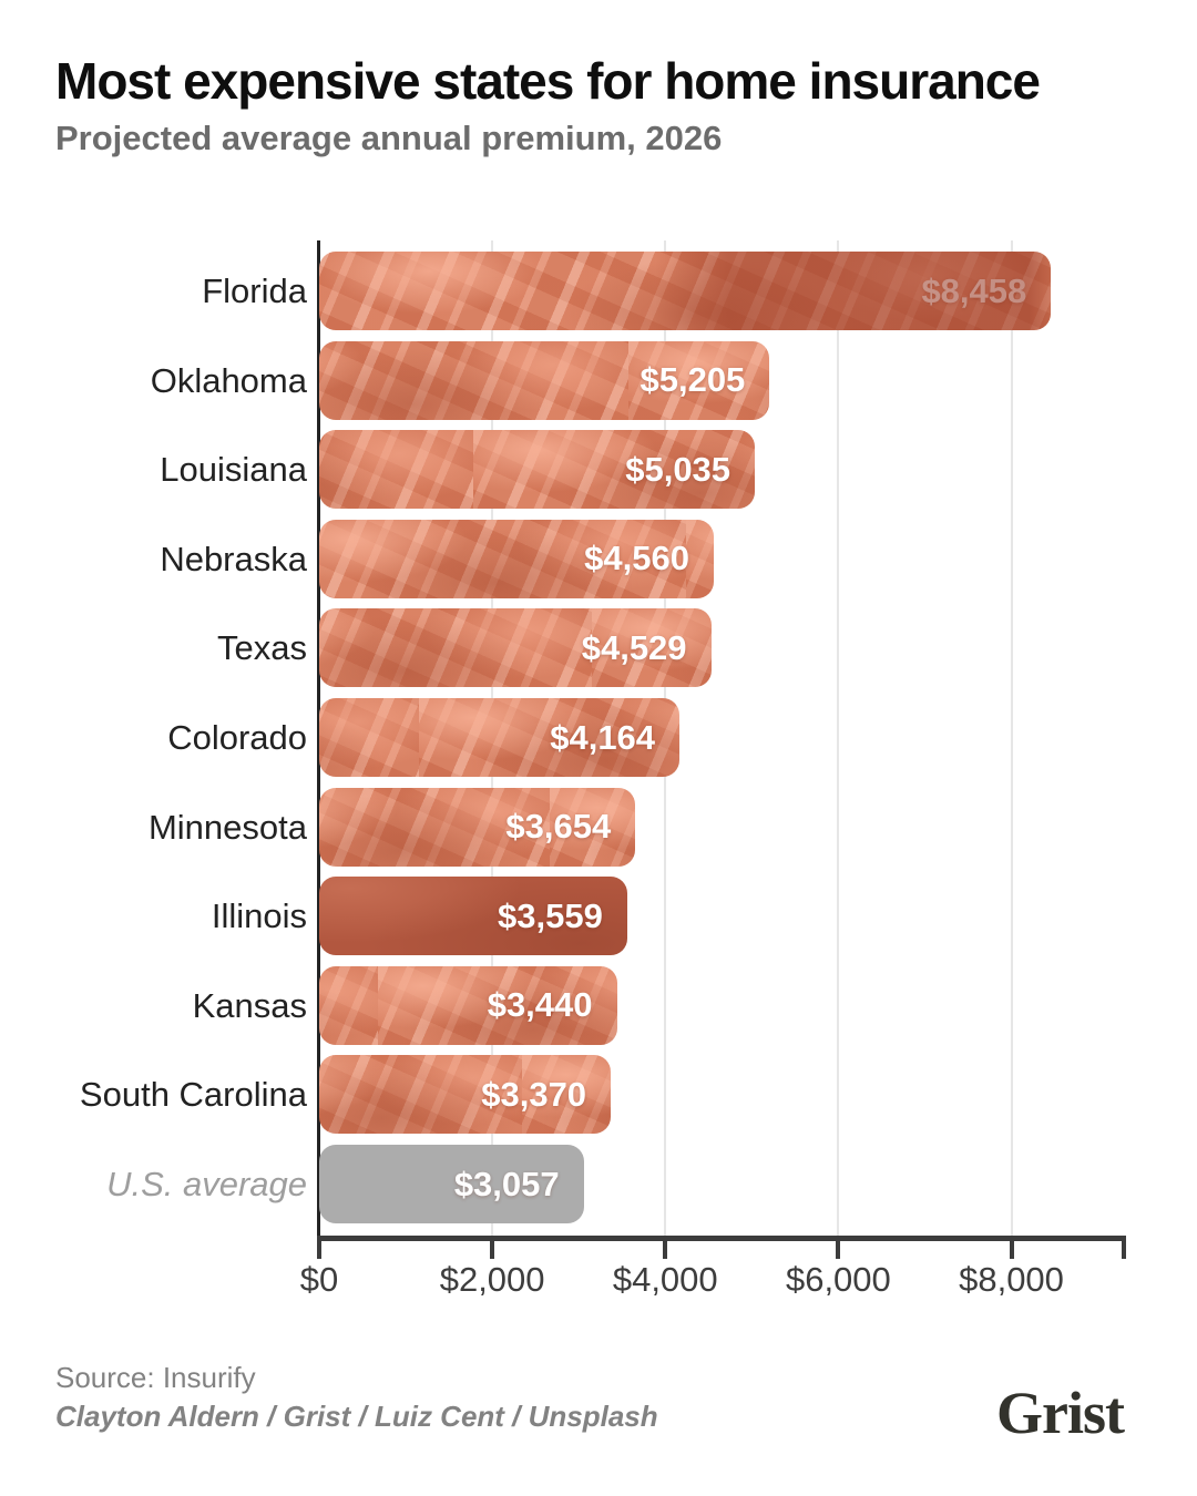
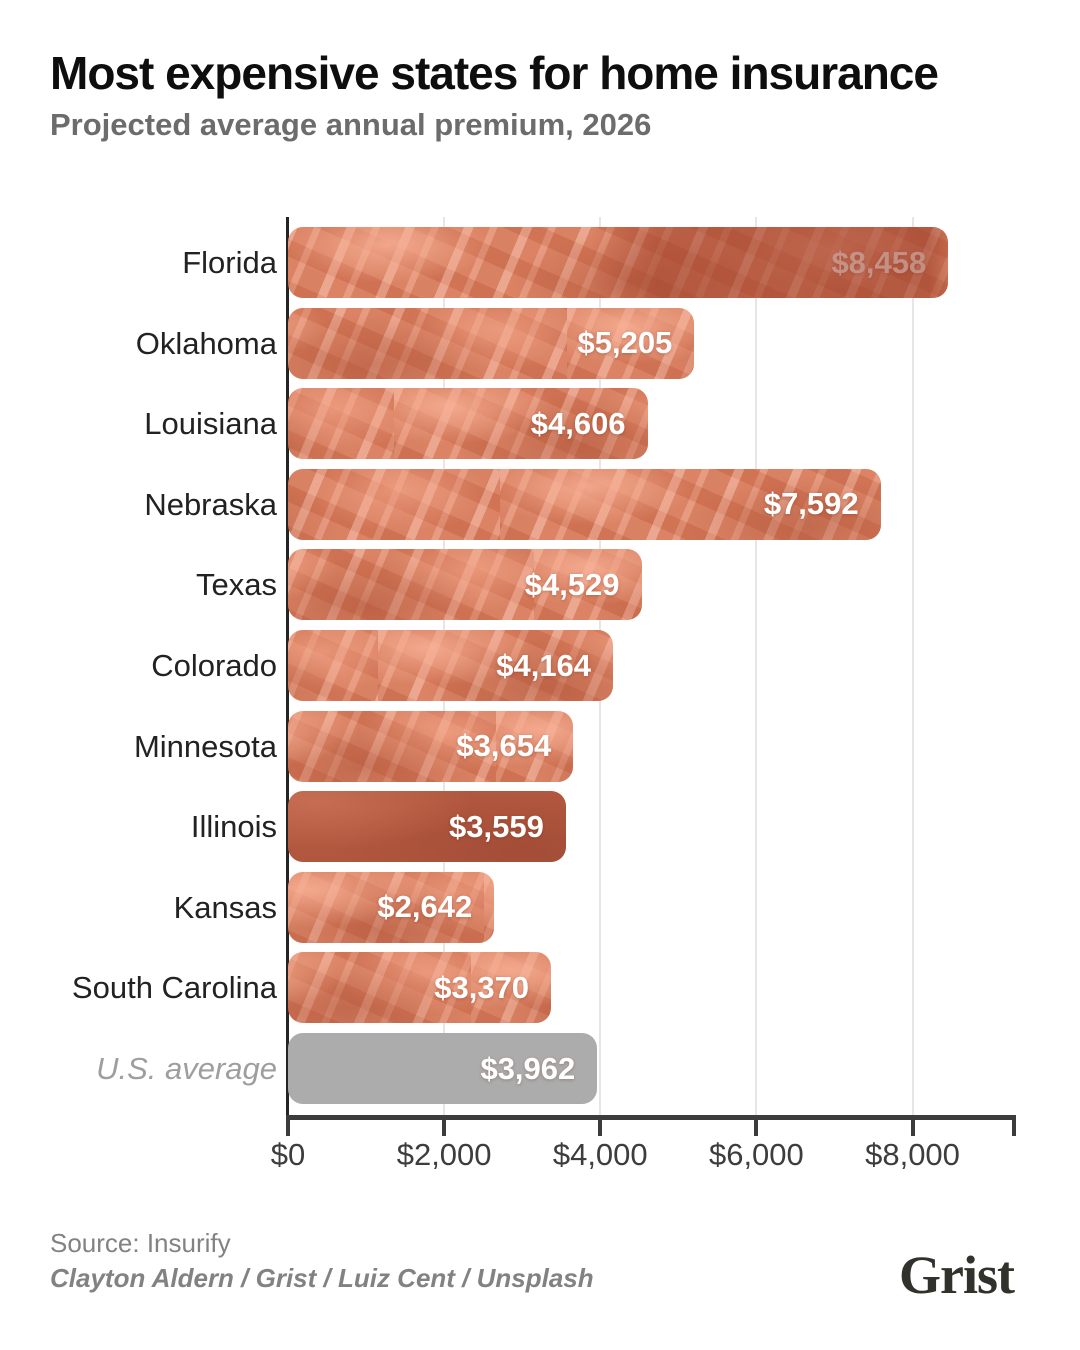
Louisiana: $5,035 -> $4,606
Nebraska: $4,560 -> $7,592
Kansas: $3,440 -> $2,642
U.S. average: $3,057 -> $3,962
